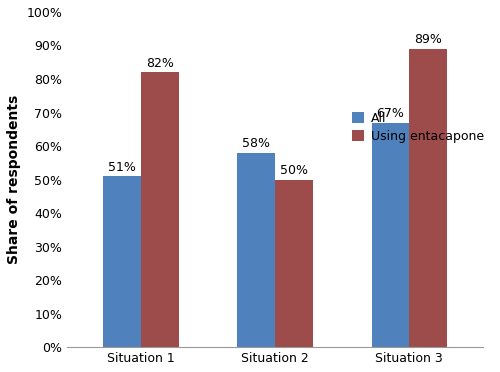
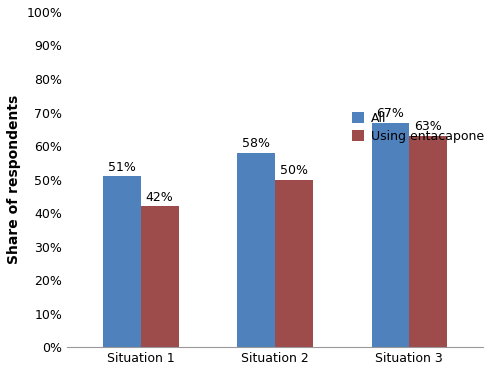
Using entacapone/Situation 1: 82% -> 42%
Using entacapone/Situation 3: 89% -> 63%
